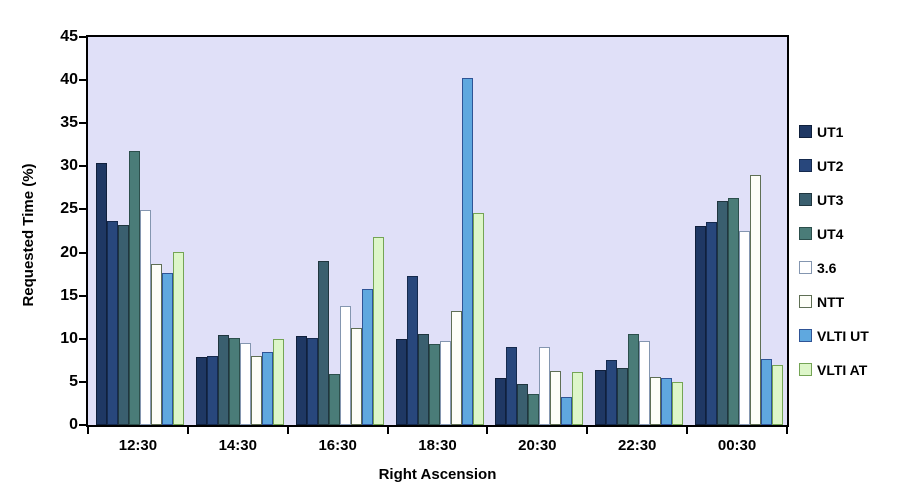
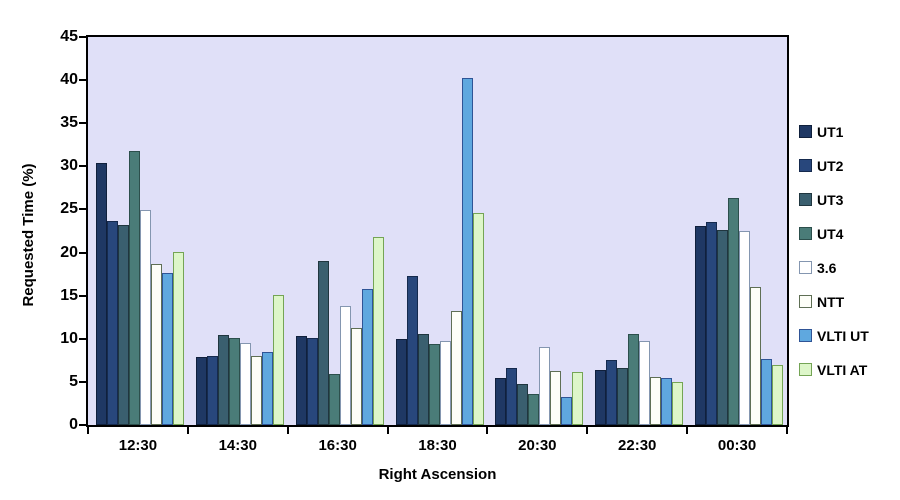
VLTI AT/14:30: 10 -> 15
UT2/20:30: 9 -> 7
UT3/00:30: 26 -> 23
NTT/00:30: 29 -> 16
